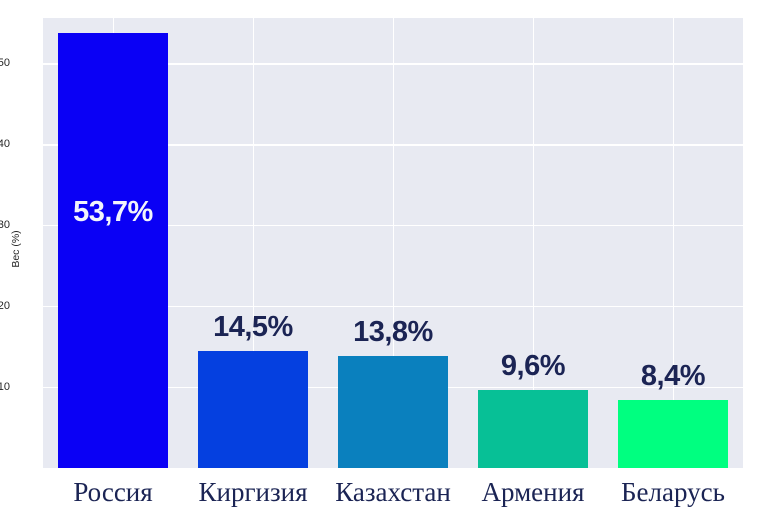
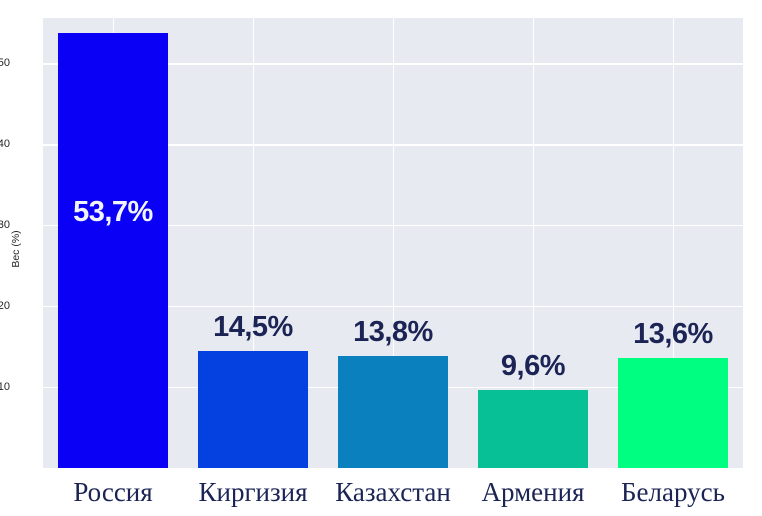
Беларусь: 8,4% -> 13,6%
